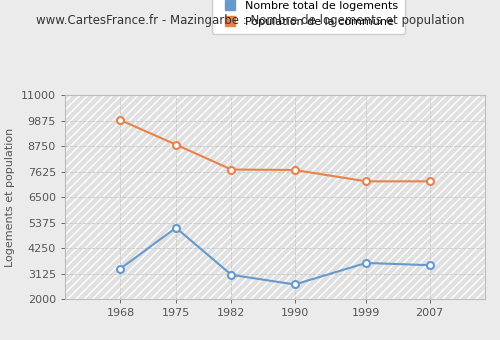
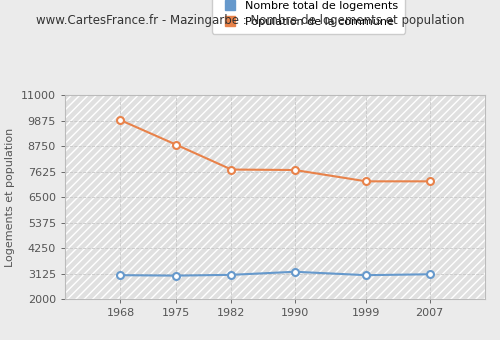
Nombre total de logements/1968: 3350 -> 3060
Nombre total de logements/1975: 5150 -> 3040
Nombre total de logements/1990: 2650 -> 3210
Nombre total de logements/1999: 3600 -> 3060
Nombre total de logements/2007: 3500 -> 3100
